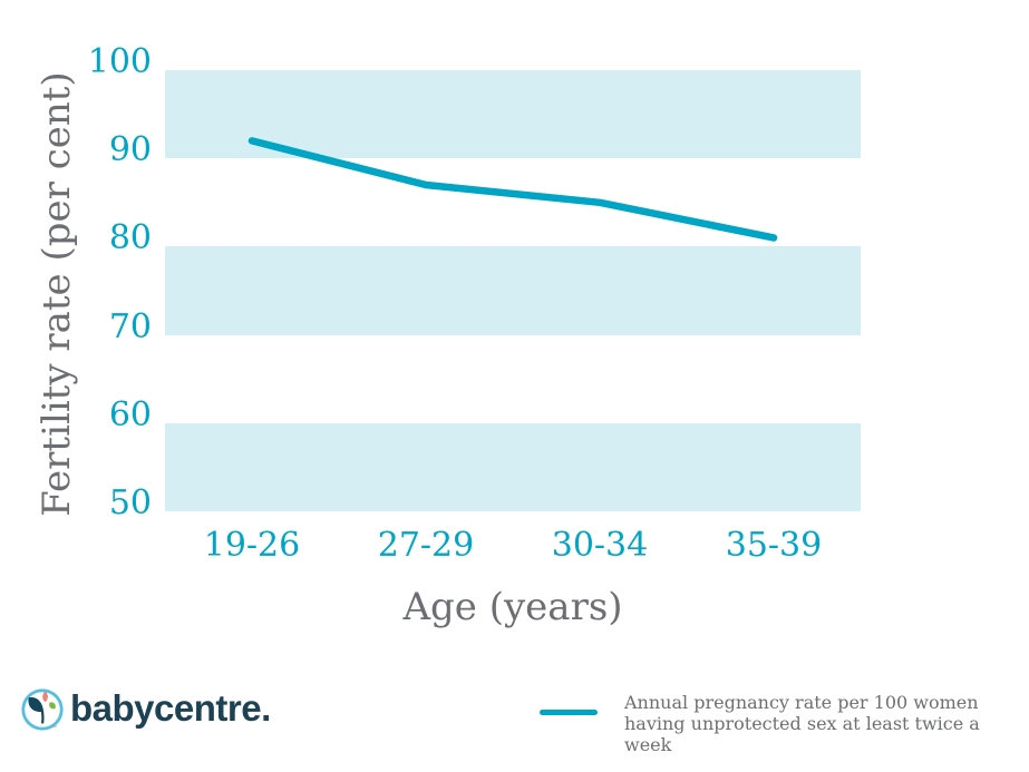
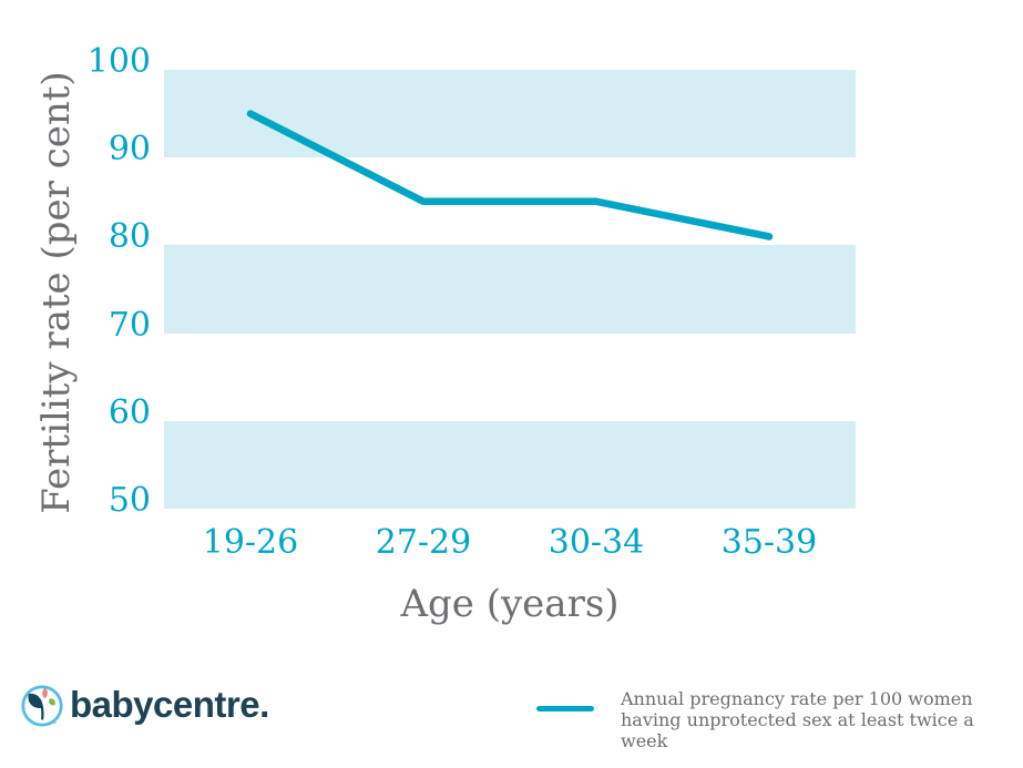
19-26: 92 -> 95
27-29: 87 -> 85
